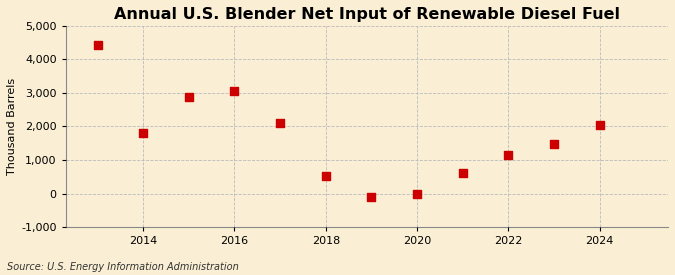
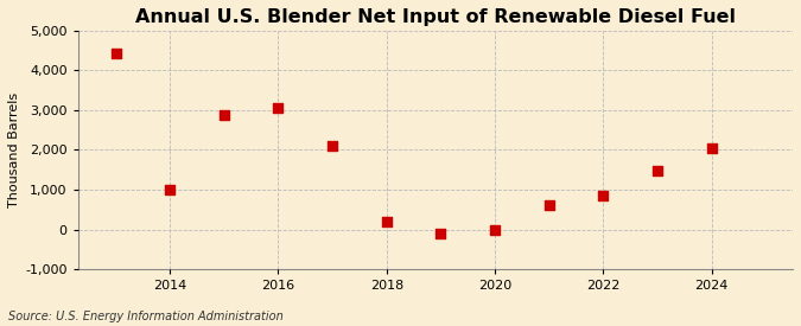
2014: 1,810 -> 1,000
2018: 510 -> 200
2022: 1,150 -> 850
